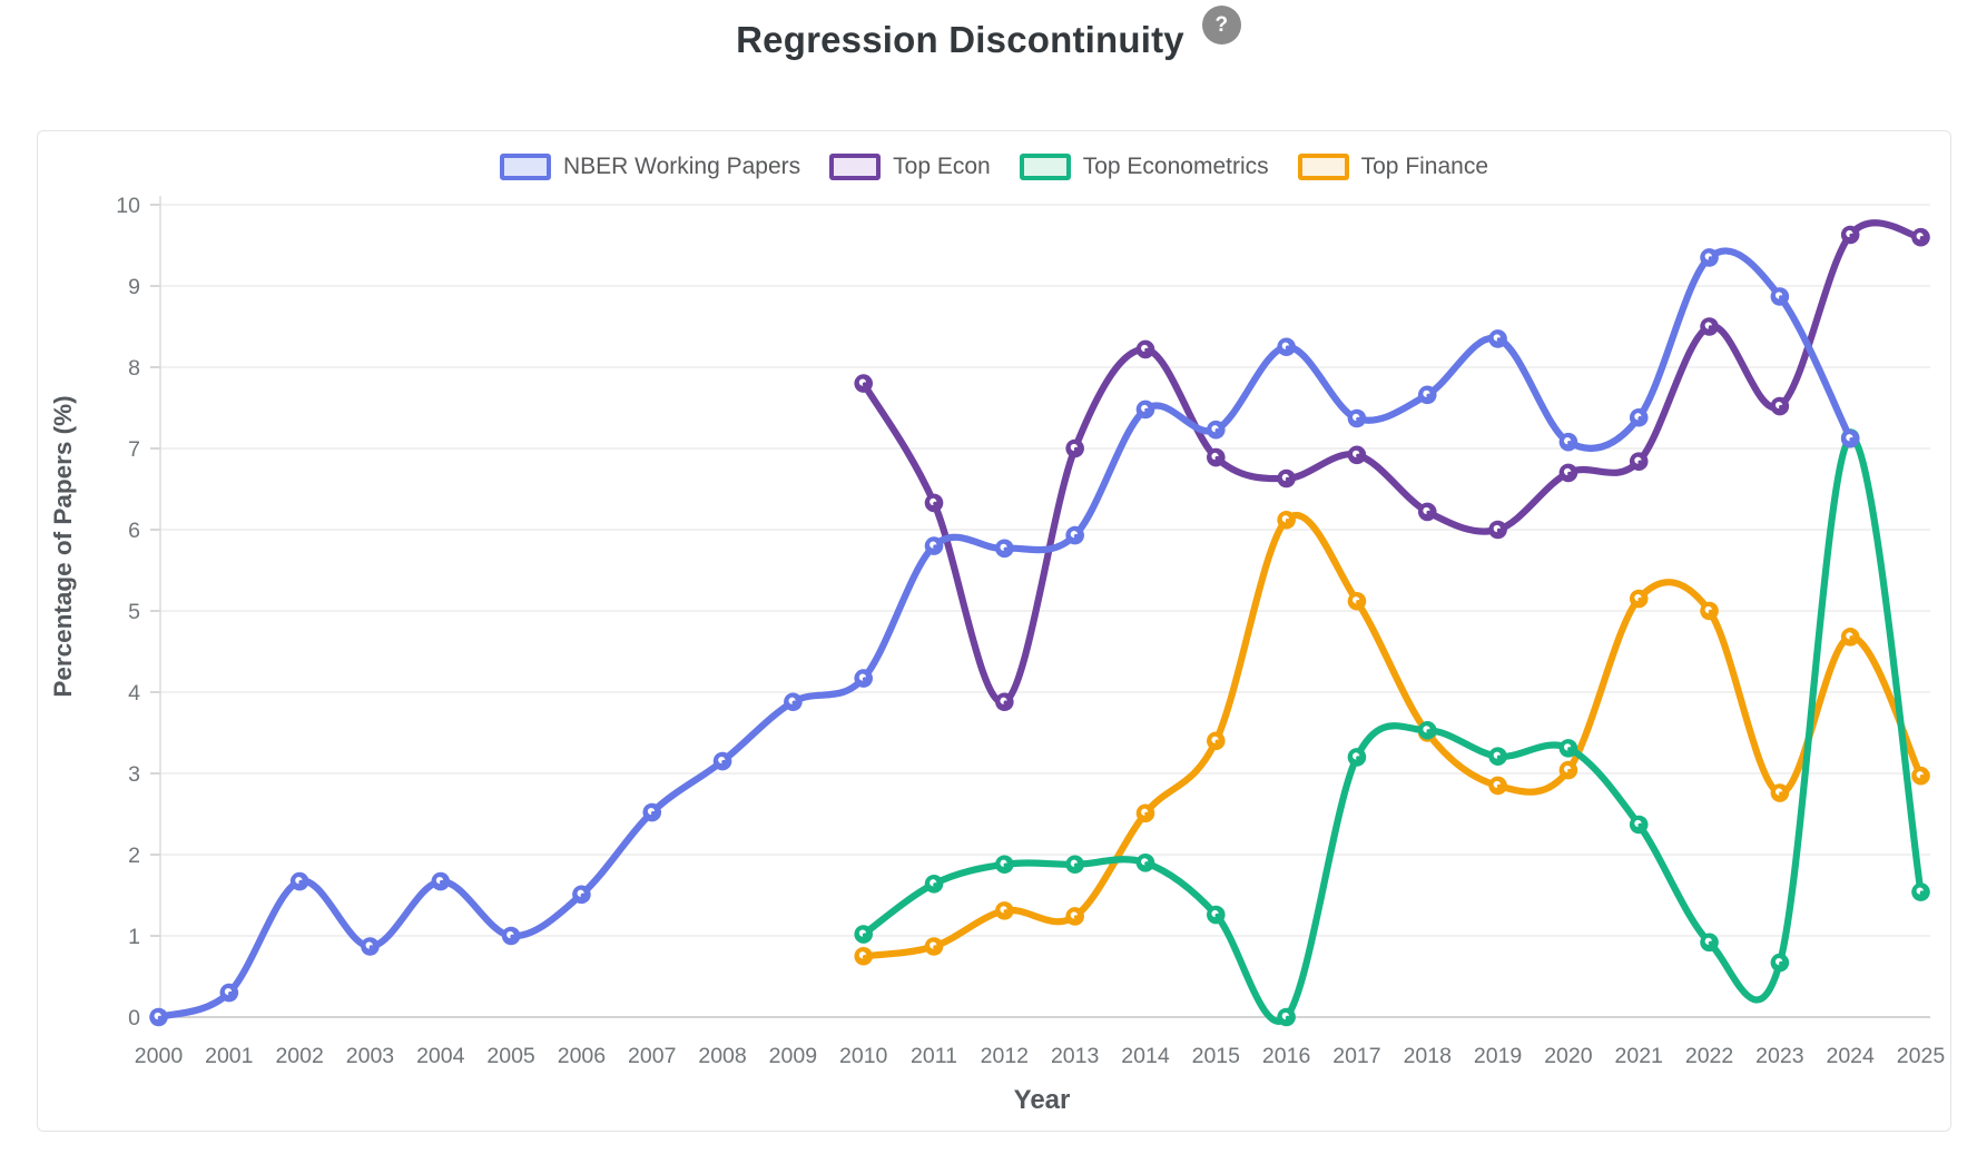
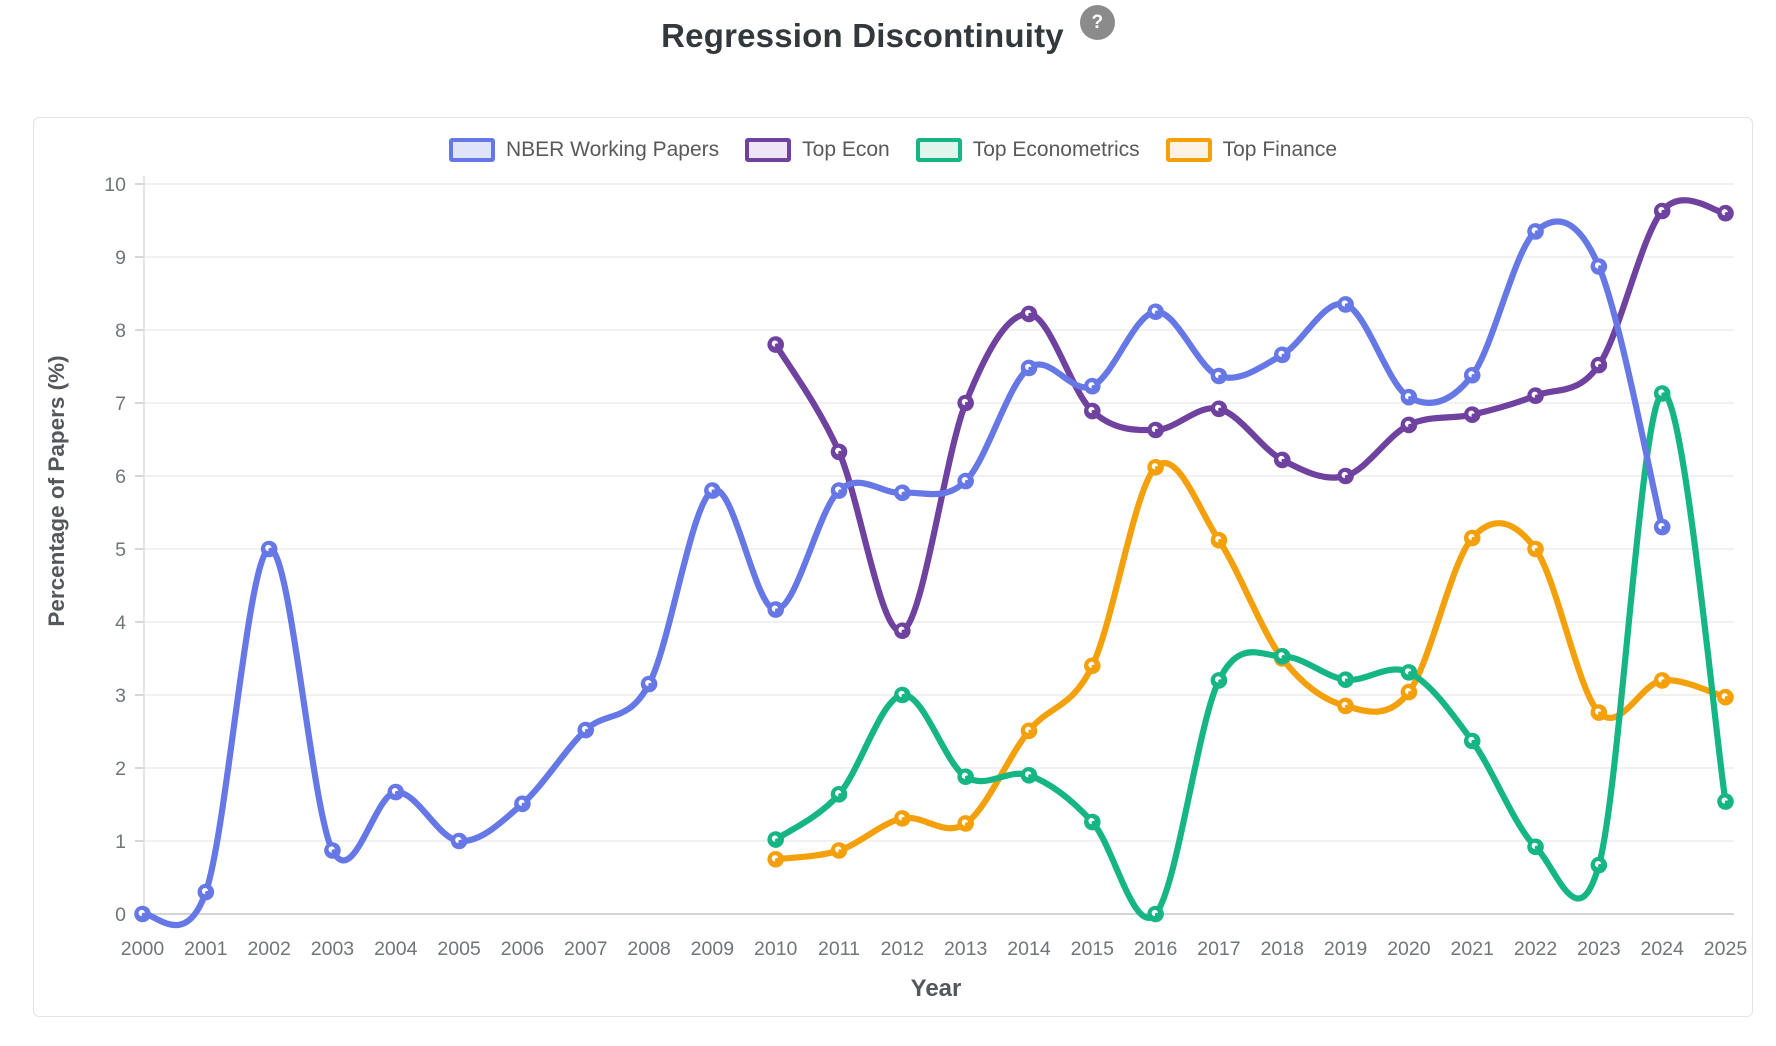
NBER Working Papers/2002: 1.7 -> 5.0
NBER Working Papers/2009: 3.9 -> 5.8
Top Econometrics/2012: 1.9 -> 3.0
Top Econ/2022: 8.5 -> 7.1
NBER Working Papers/2024: 7.1 -> 5.3
Top Finance/2024: 4.7 -> 3.2
